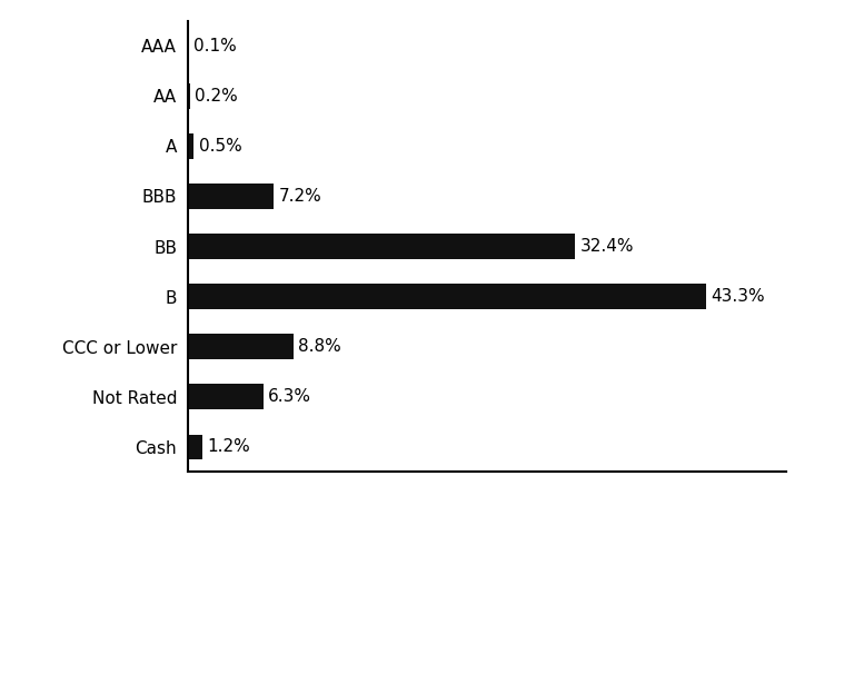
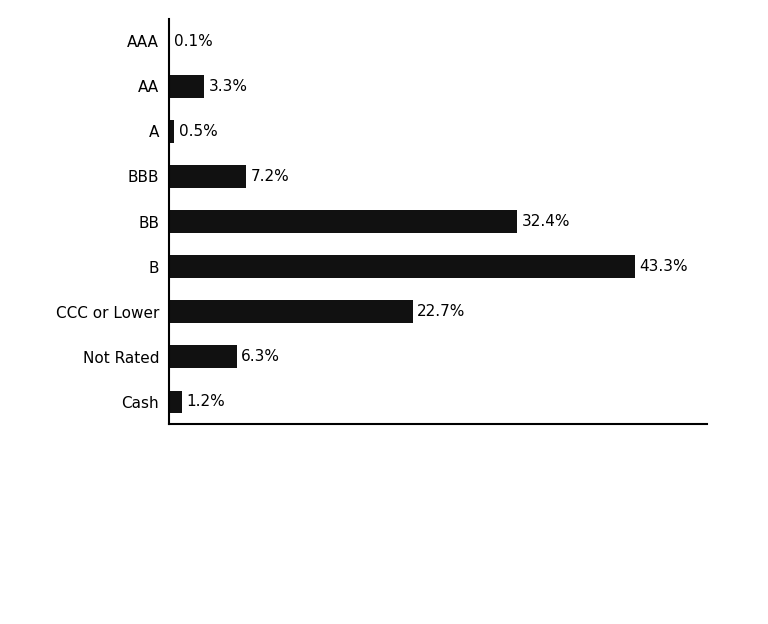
AA: 0.2% -> 3.3%
CCC or Lower: 8.8% -> 22.7%
